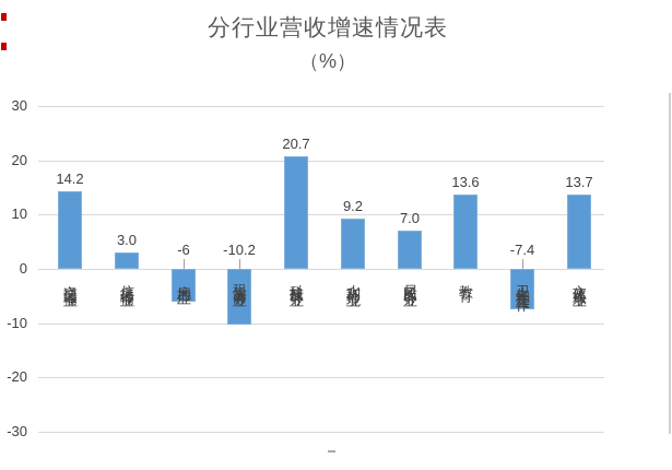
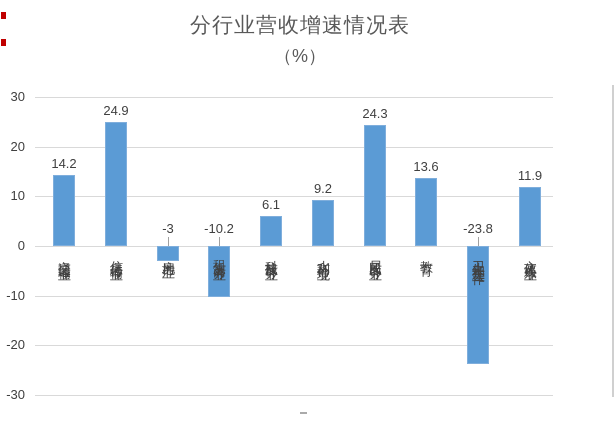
信息传输业: 3.0 -> 24.9
房地产业: -6 -> -3
科技服务业: 20.7 -> 6.1
居民服务业: 7.0 -> 24.3
卫生和社会工作: -7.4 -> -23.8
文体娱乐业: 13.7 -> 11.9
